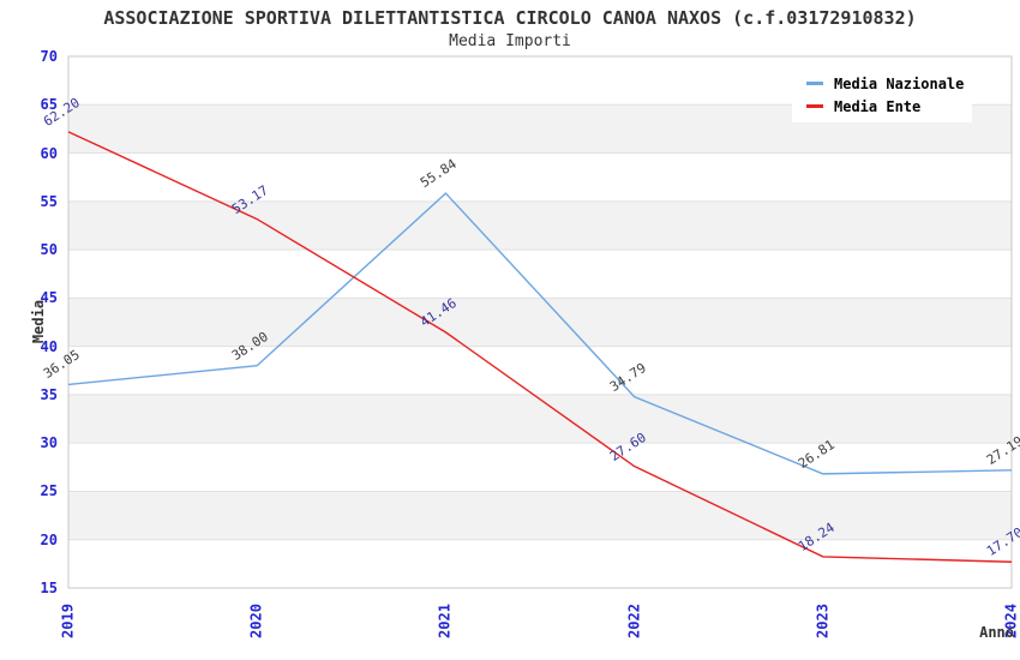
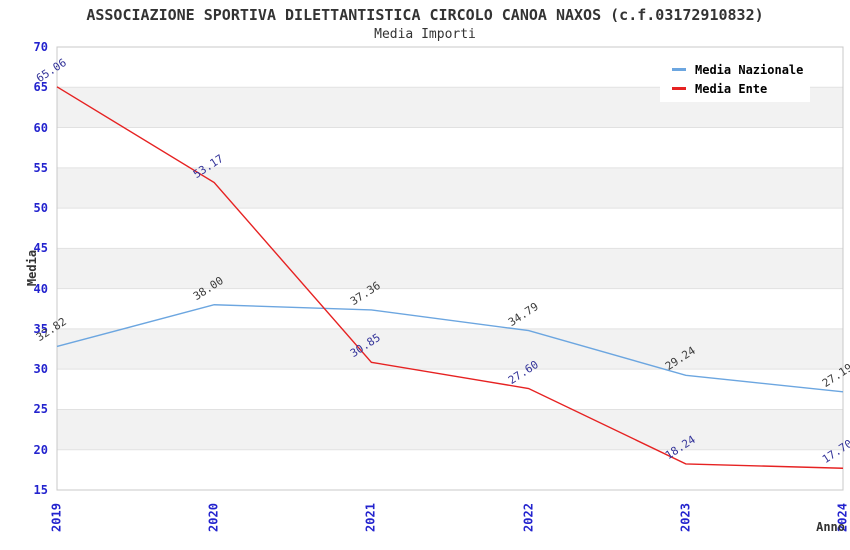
Media Nazionale/2019: 36.05 -> 32.82
Media Ente/2019: 62.20 -> 65.06
Media Nazionale/2021: 55.84 -> 37.36
Media Ente/2021: 41.46 -> 30.85
Media Nazionale/2023: 26.81 -> 29.24
